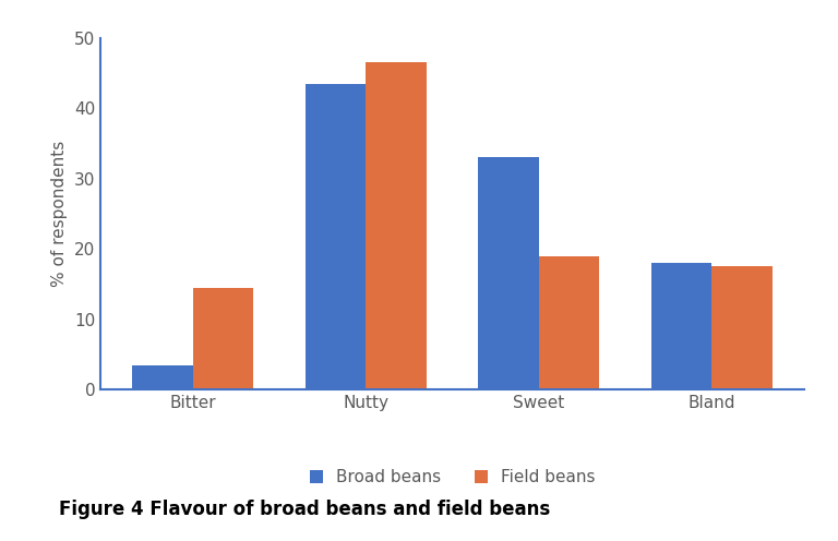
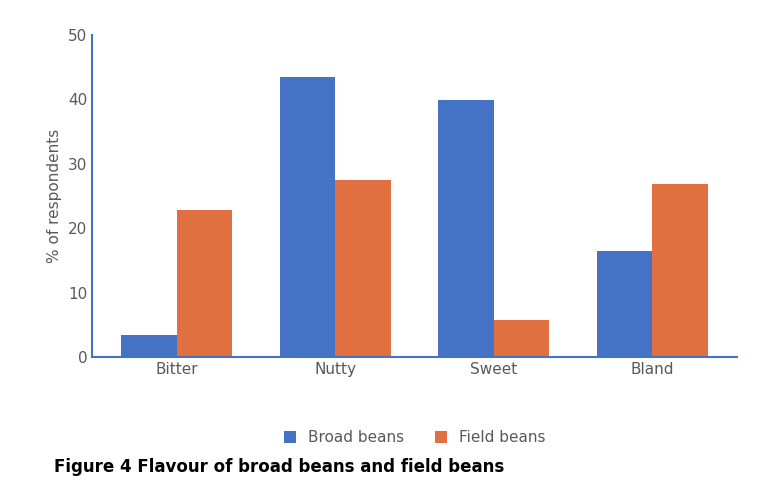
Field beans/Bitter: 14.5 -> 22.8
Field beans/Nutty: 46.5 -> 27.4
Broad beans/Sweet: 33.0 -> 39.8
Field beans/Sweet: 19.0 -> 5.8
Broad beans/Bland: 18.0 -> 16.4
Field beans/Bland: 17.5 -> 26.8
